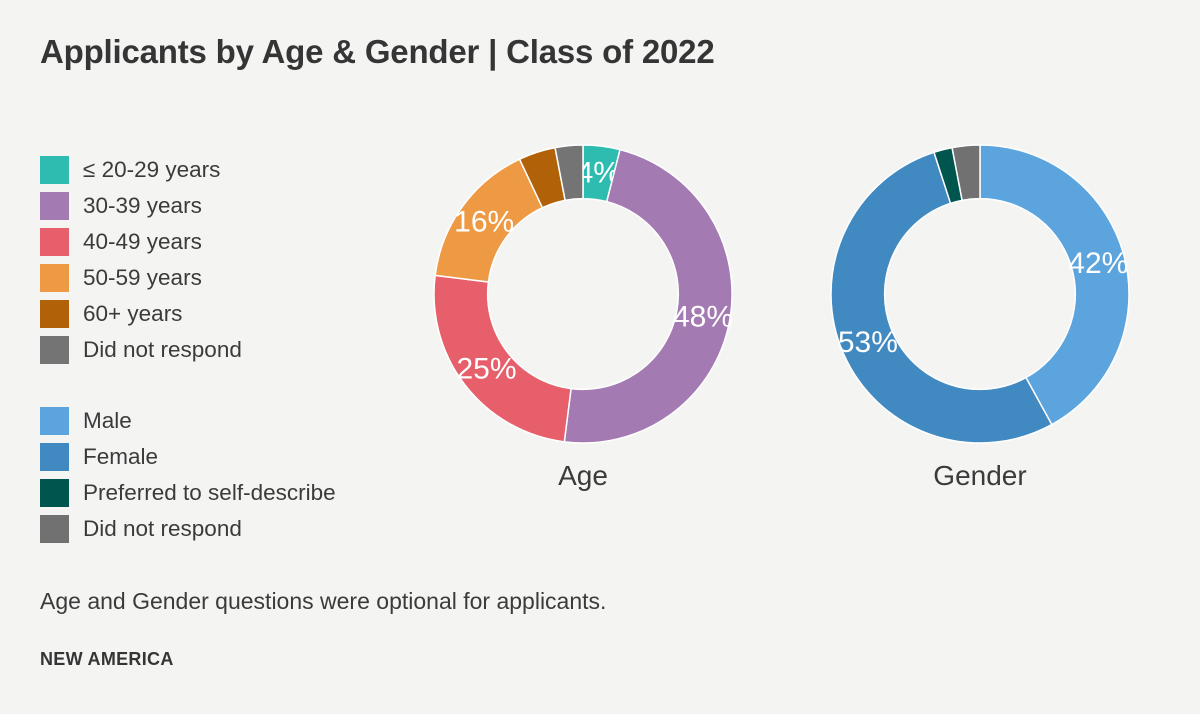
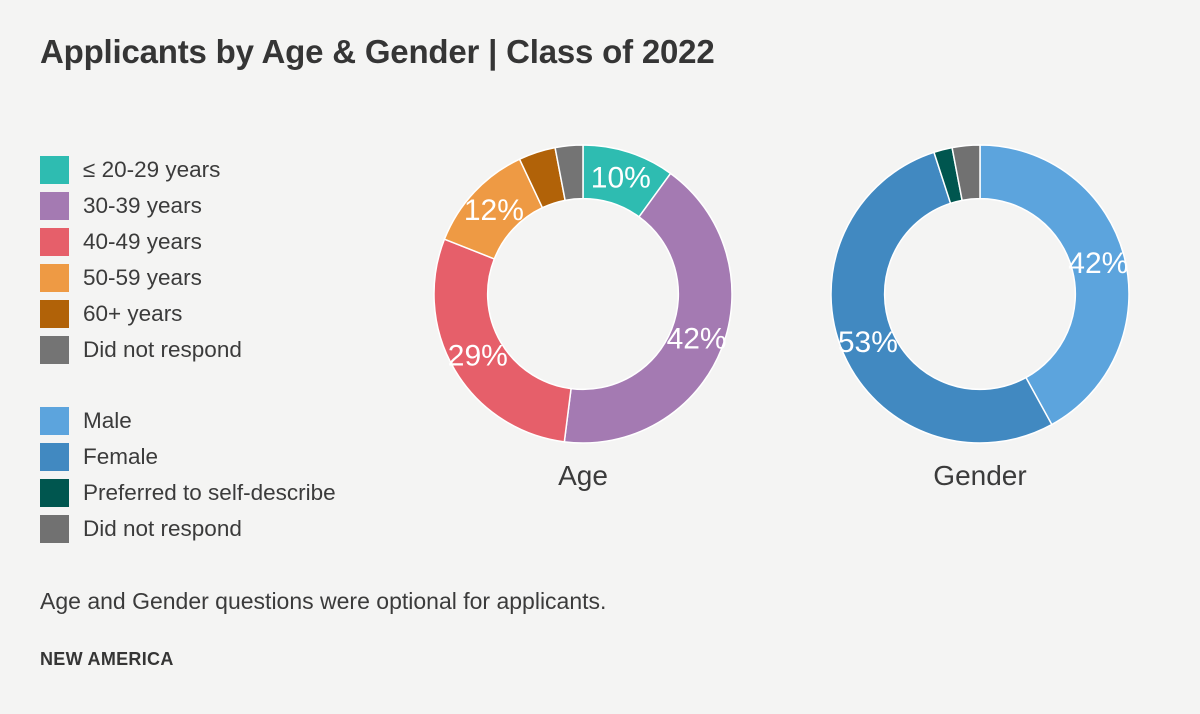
Age/≤ 20-29 years: 4% -> 10%
Age/30-39 years: 48% -> 42%
Age/40-49 years: 25% -> 29%
Age/50-59 years: 16% -> 12%
